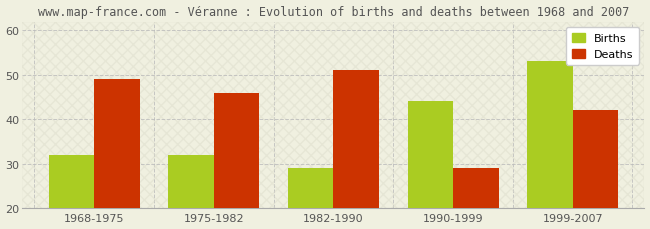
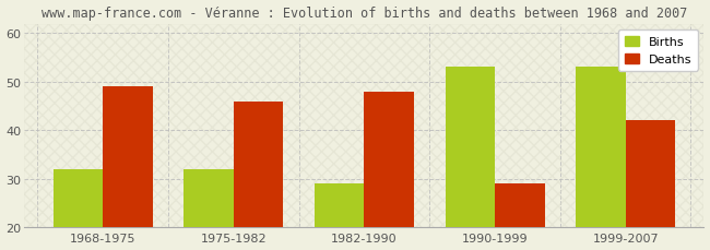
Deaths/1982-1990: 51 -> 48
Births/1990-1999: 44 -> 53
